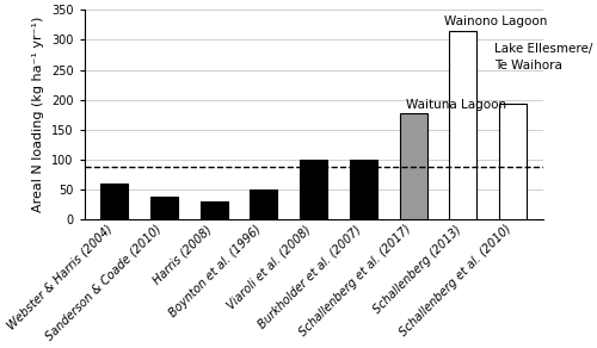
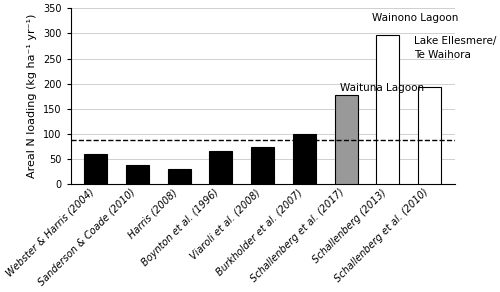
Boynton et al. (1996): 50 -> 66
Viaroli et al. (2008): 100 -> 74
Schallenberg (2013): 315 -> 296
